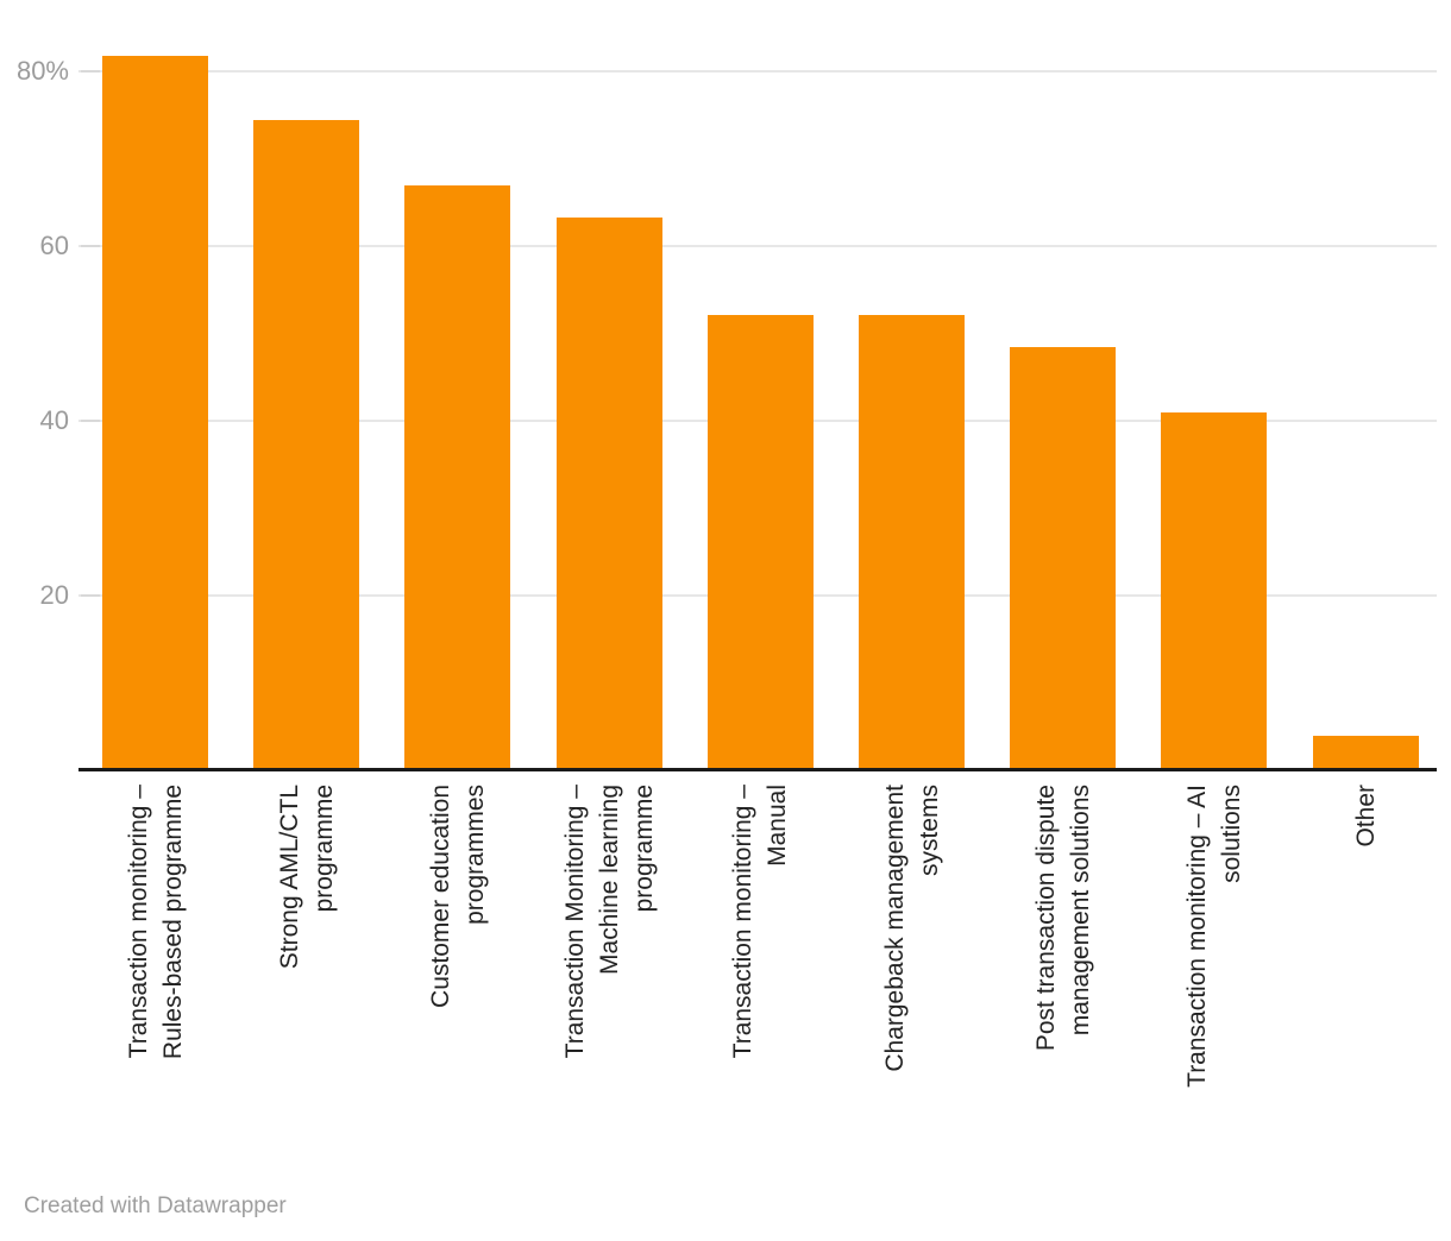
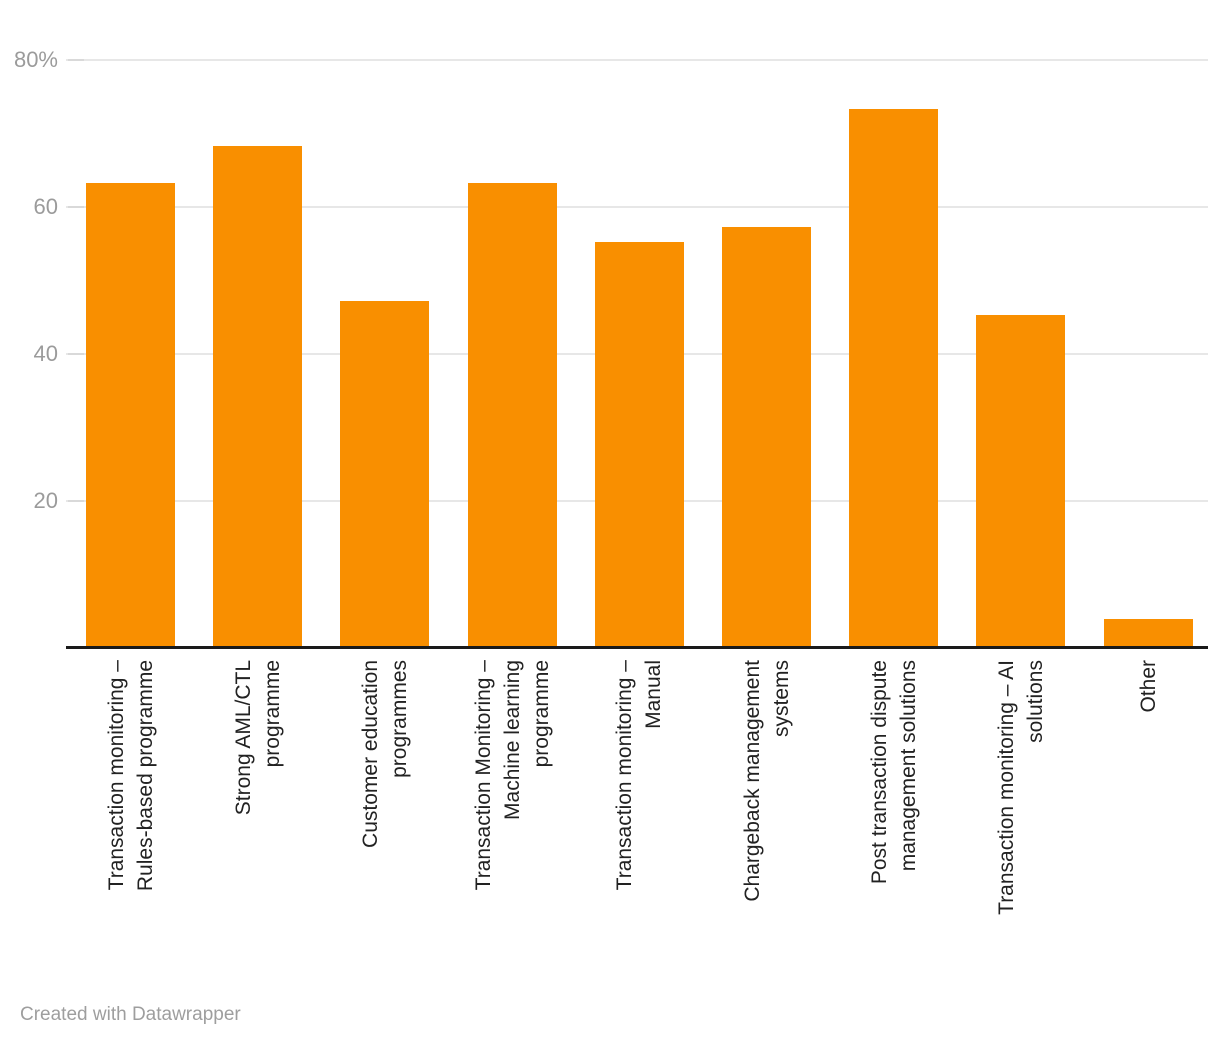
Transaction monitoring – Rules-based programme: 82% -> 63%
Strong AML/CTL programme: 74% -> 68%
Customer education programmes: 67% -> 47%
Transaction monitoring – Manual: 52% -> 55%
Chargeback management systems: 52% -> 57%
Post transaction dispute management solutions: 48% -> 73%
Transaction monitoring – AI solutions: 41% -> 45%
